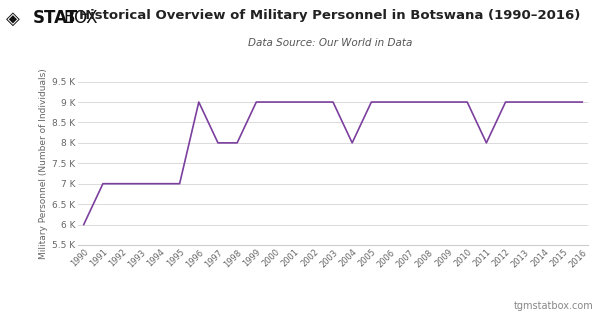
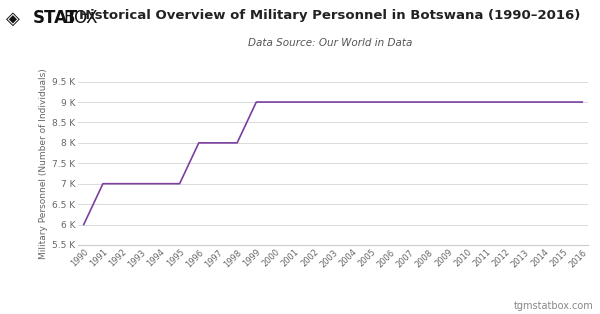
1996: 9 K -> 8 K
2004: 8 K -> 9 K
2011: 8 K -> 9 K
